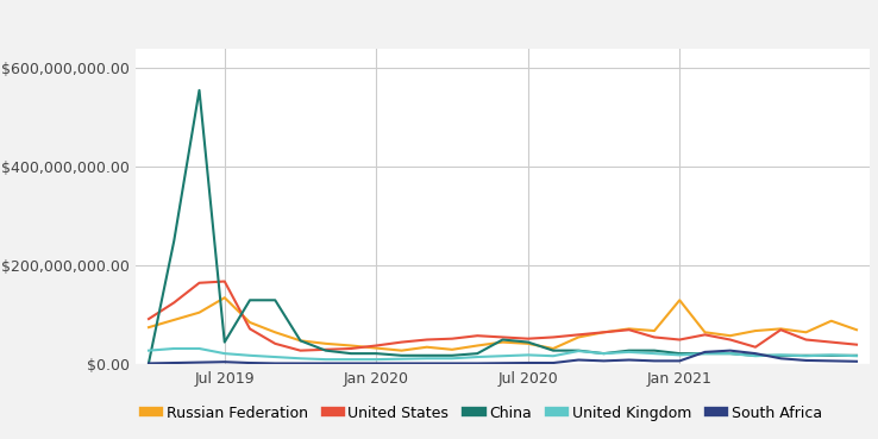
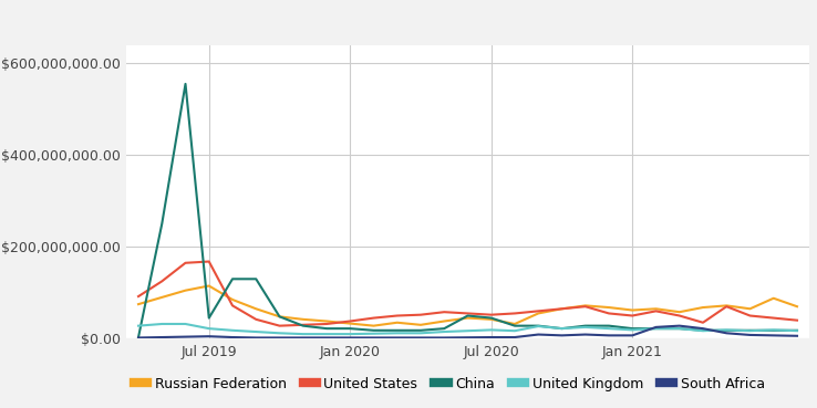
Russian Federation/Jul 2019: $135,000,000 -> $115,000,000
Russian Federation/Jan 2021: $130,000,000 -> $62,000,000
